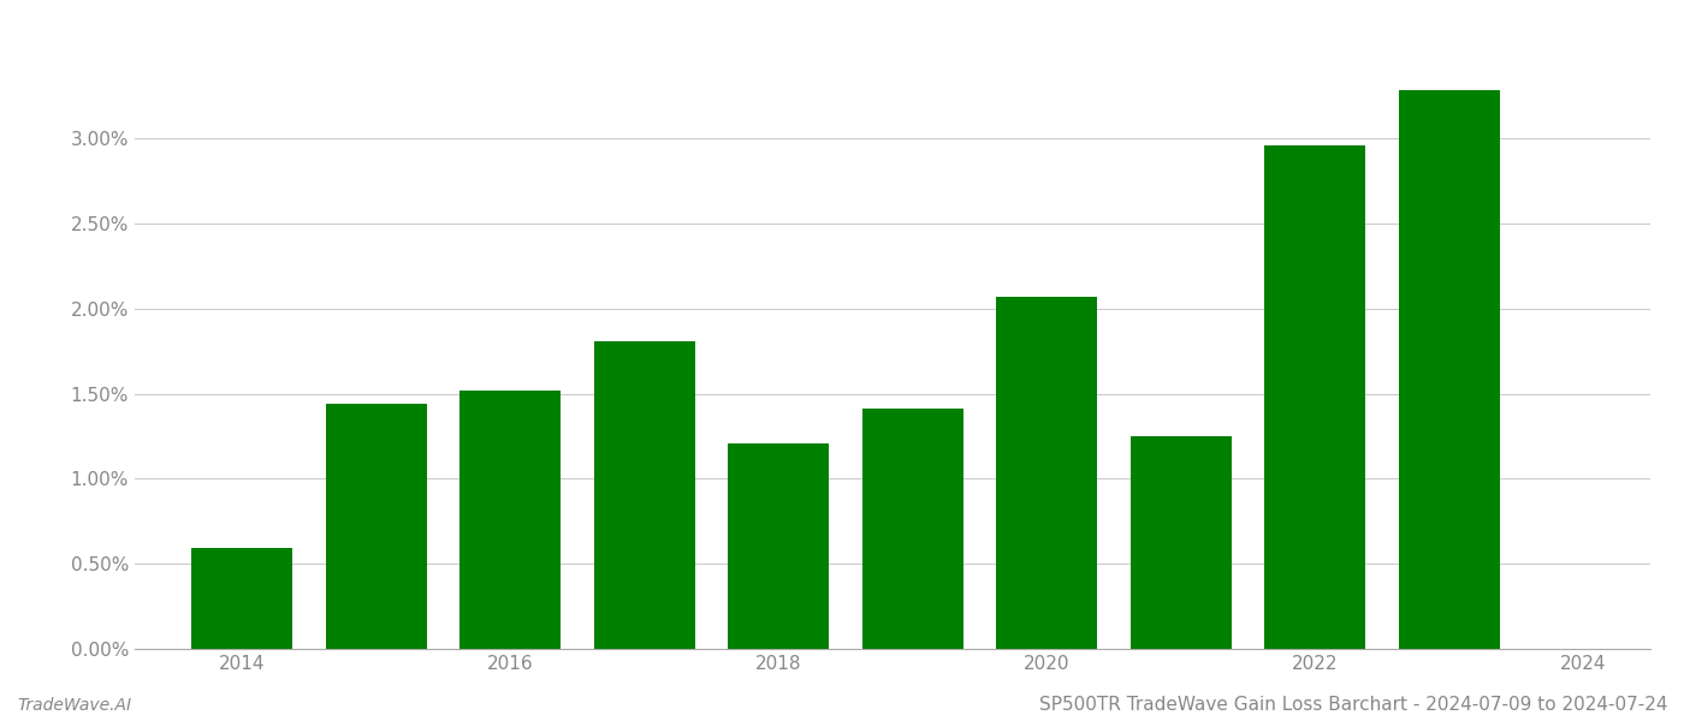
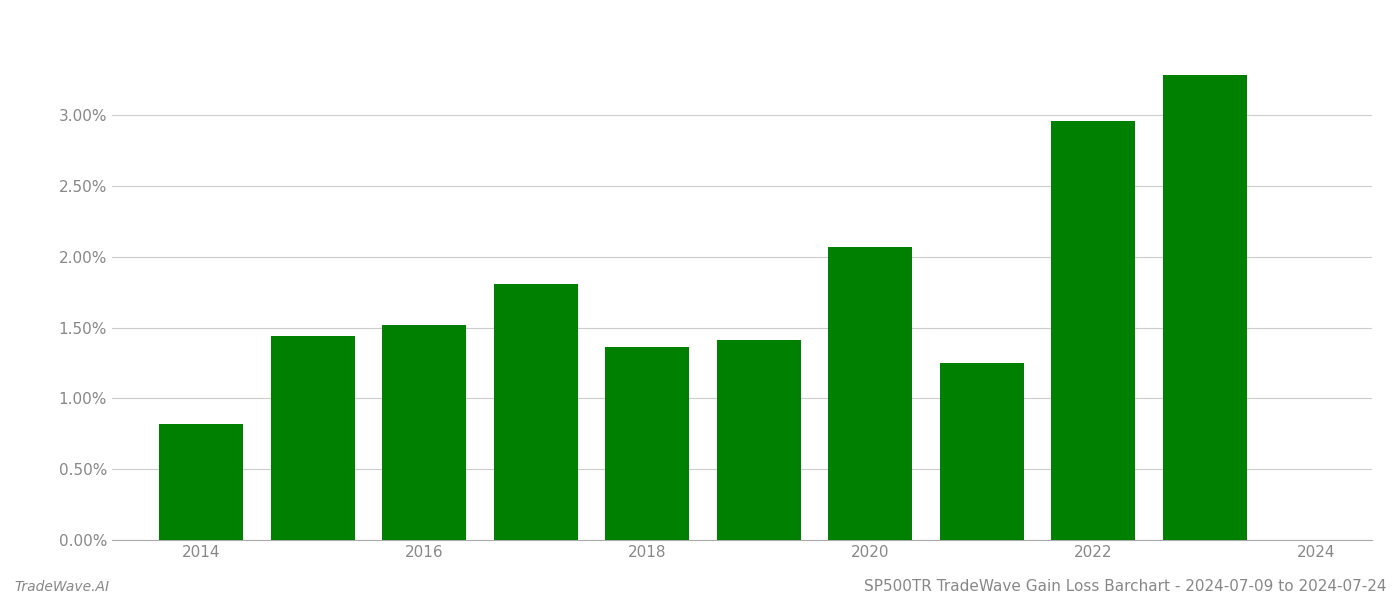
2014: 0.59% -> 0.82%
2018: 1.21% -> 1.36%
